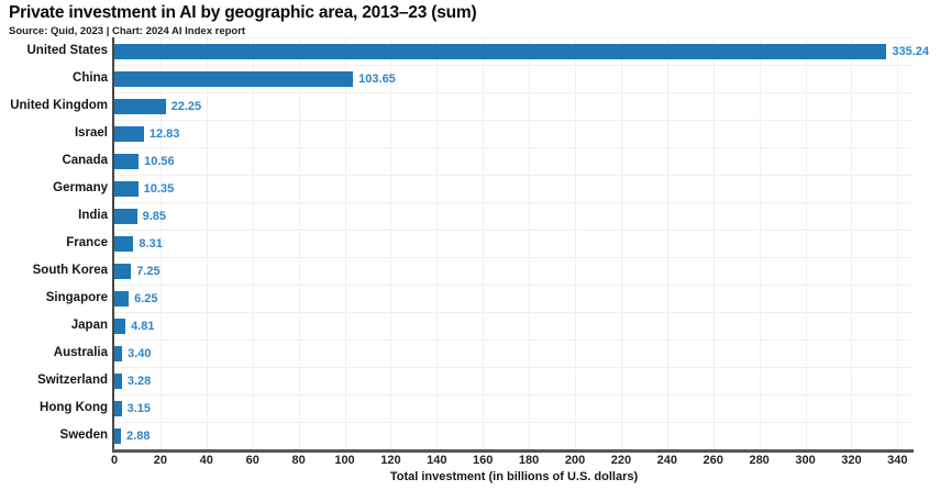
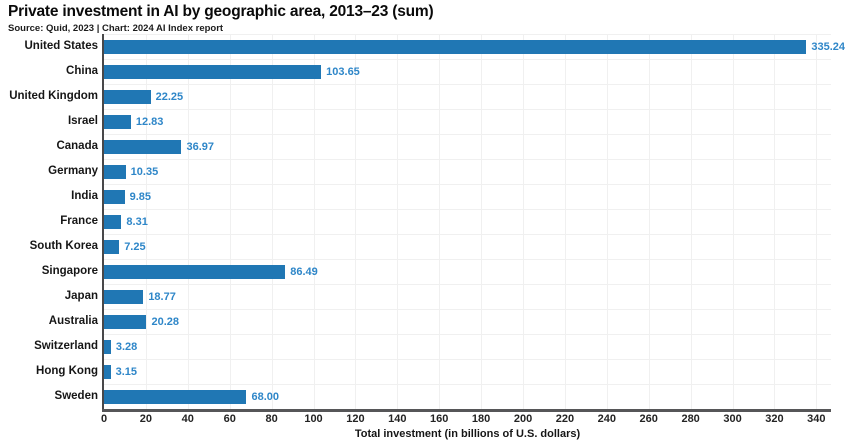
Canada: 10.56 -> 36.97
Singapore: 6.25 -> 86.49
Japan: 4.81 -> 18.77
Australia: 3.40 -> 20.28
Sweden: 2.88 -> 68.00
